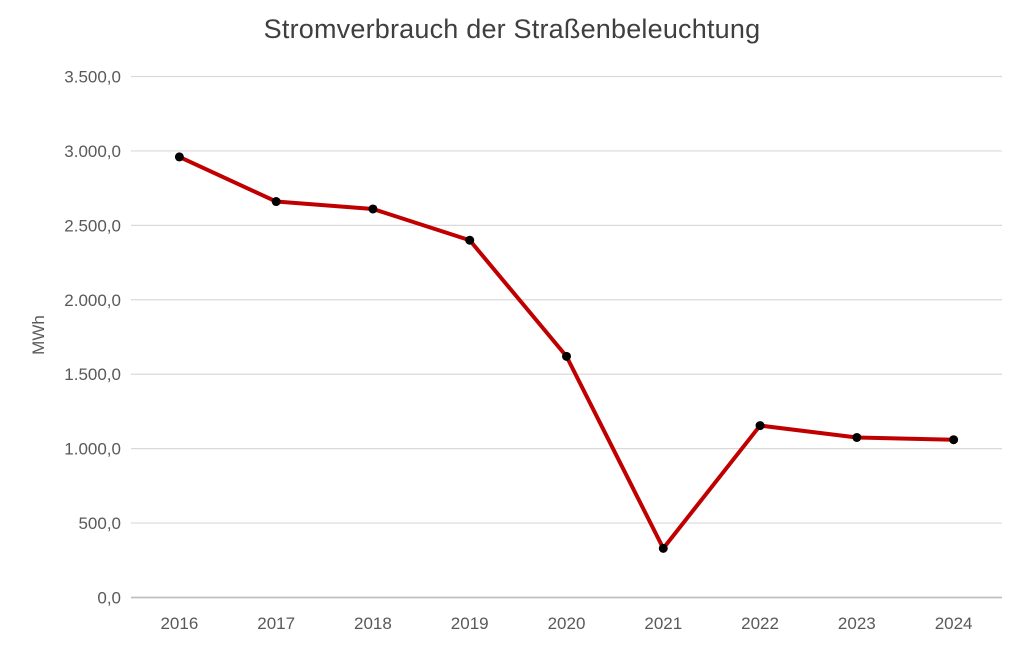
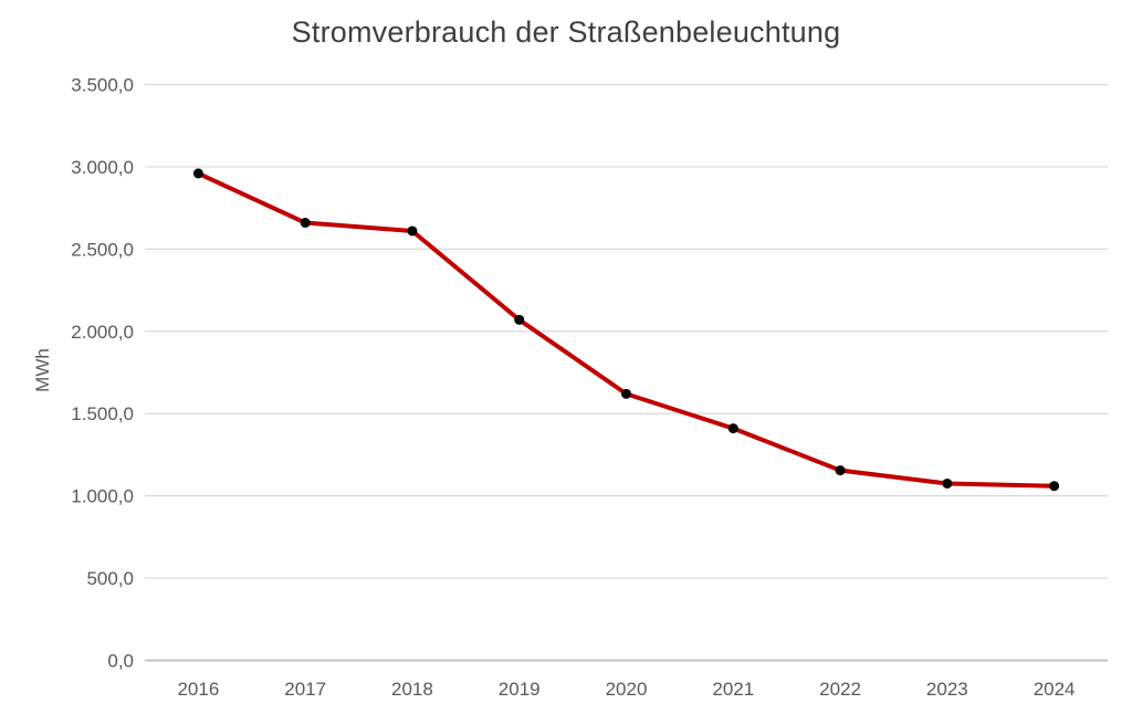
2019: 2400 -> 2070
2021: 330 -> 1410
